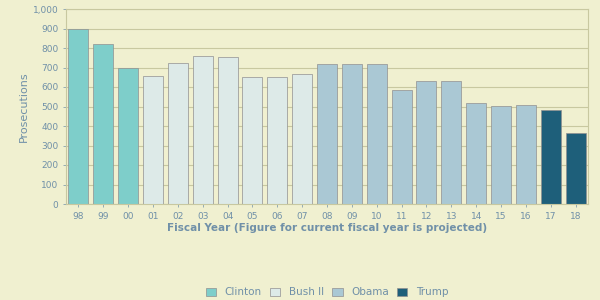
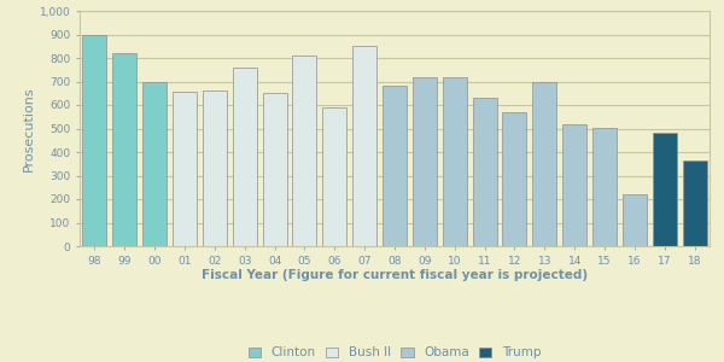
02: 720 -> 660
04: 760 -> 650
05: 650 -> 810
06: 650 -> 590
07: 660 -> 850
08: 720 -> 680
11: 580 -> 630
12: 630 -> 570
13: 630 -> 700
16: 510 -> 220
